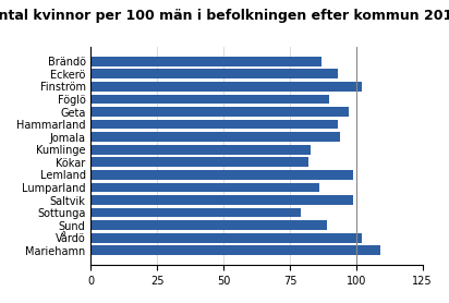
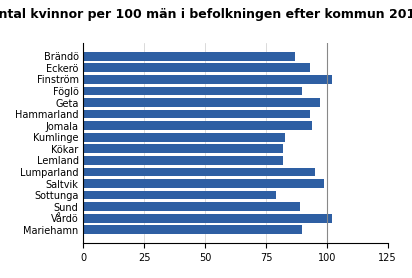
Lemland: 99 -> 82
Lumparland: 86 -> 95
Mariehamn: 109 -> 90
